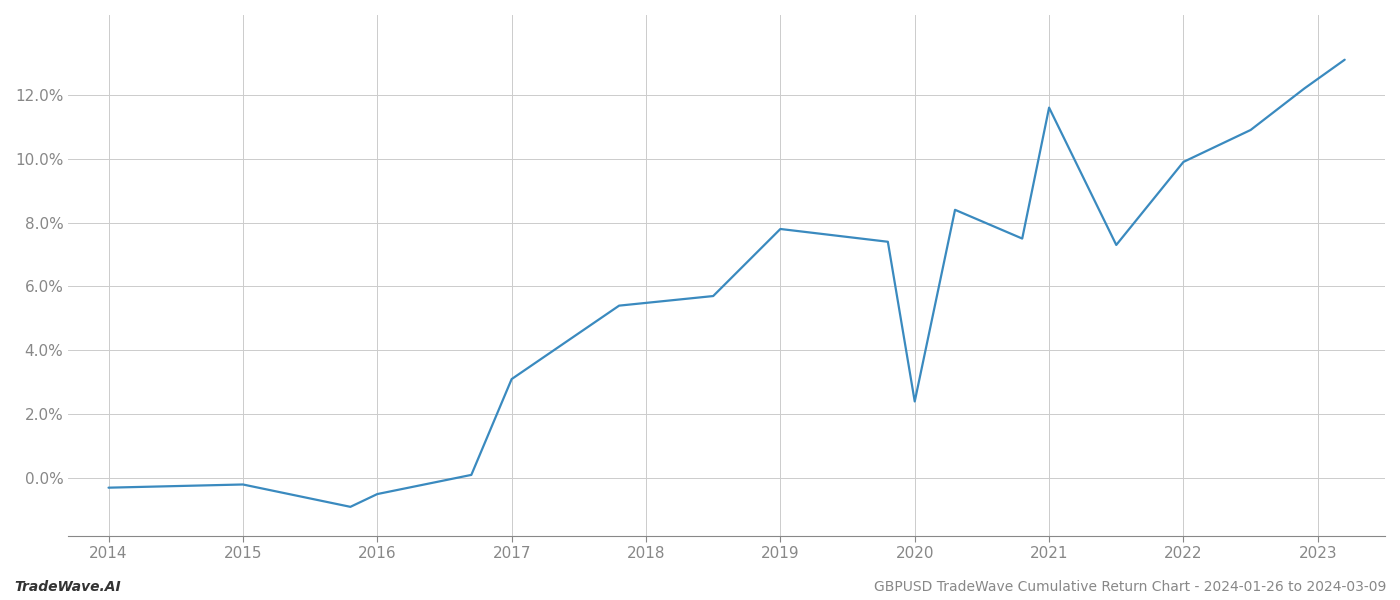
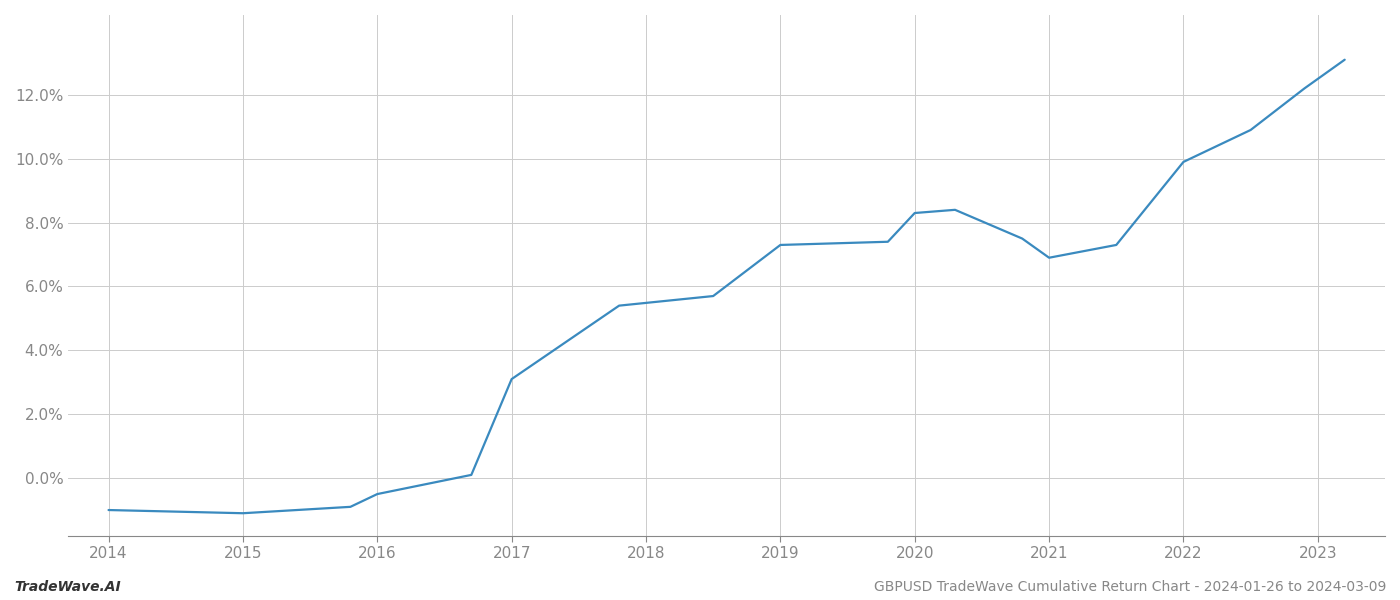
2014: -0.3% -> -1.0%
2015: -0.2% -> -1.1%
2019: 7.8% -> 7.3%
2020: 2.4% -> 8.3%
2021: 11.6% -> 6.9%
